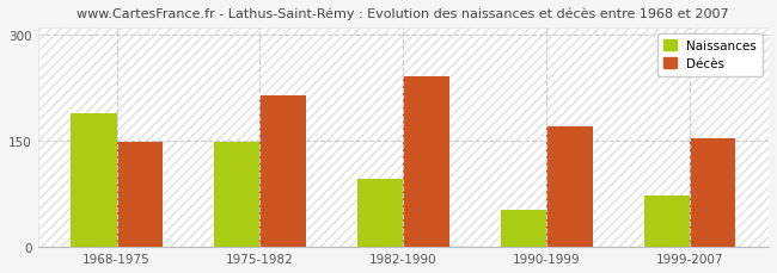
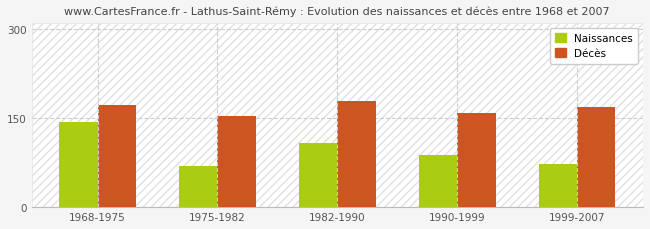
Naissances/1968-1975: 188 -> 144
Décès/1968-1975: 148 -> 172
Naissances/1975-1982: 148 -> 70
Décès/1975-1982: 214 -> 153
Naissances/1982-1990: 96 -> 108
Décès/1982-1990: 240 -> 178
Naissances/1990-1999: 52 -> 88
Décès/1990-1999: 170 -> 158
Décès/1999-2007: 154 -> 168
